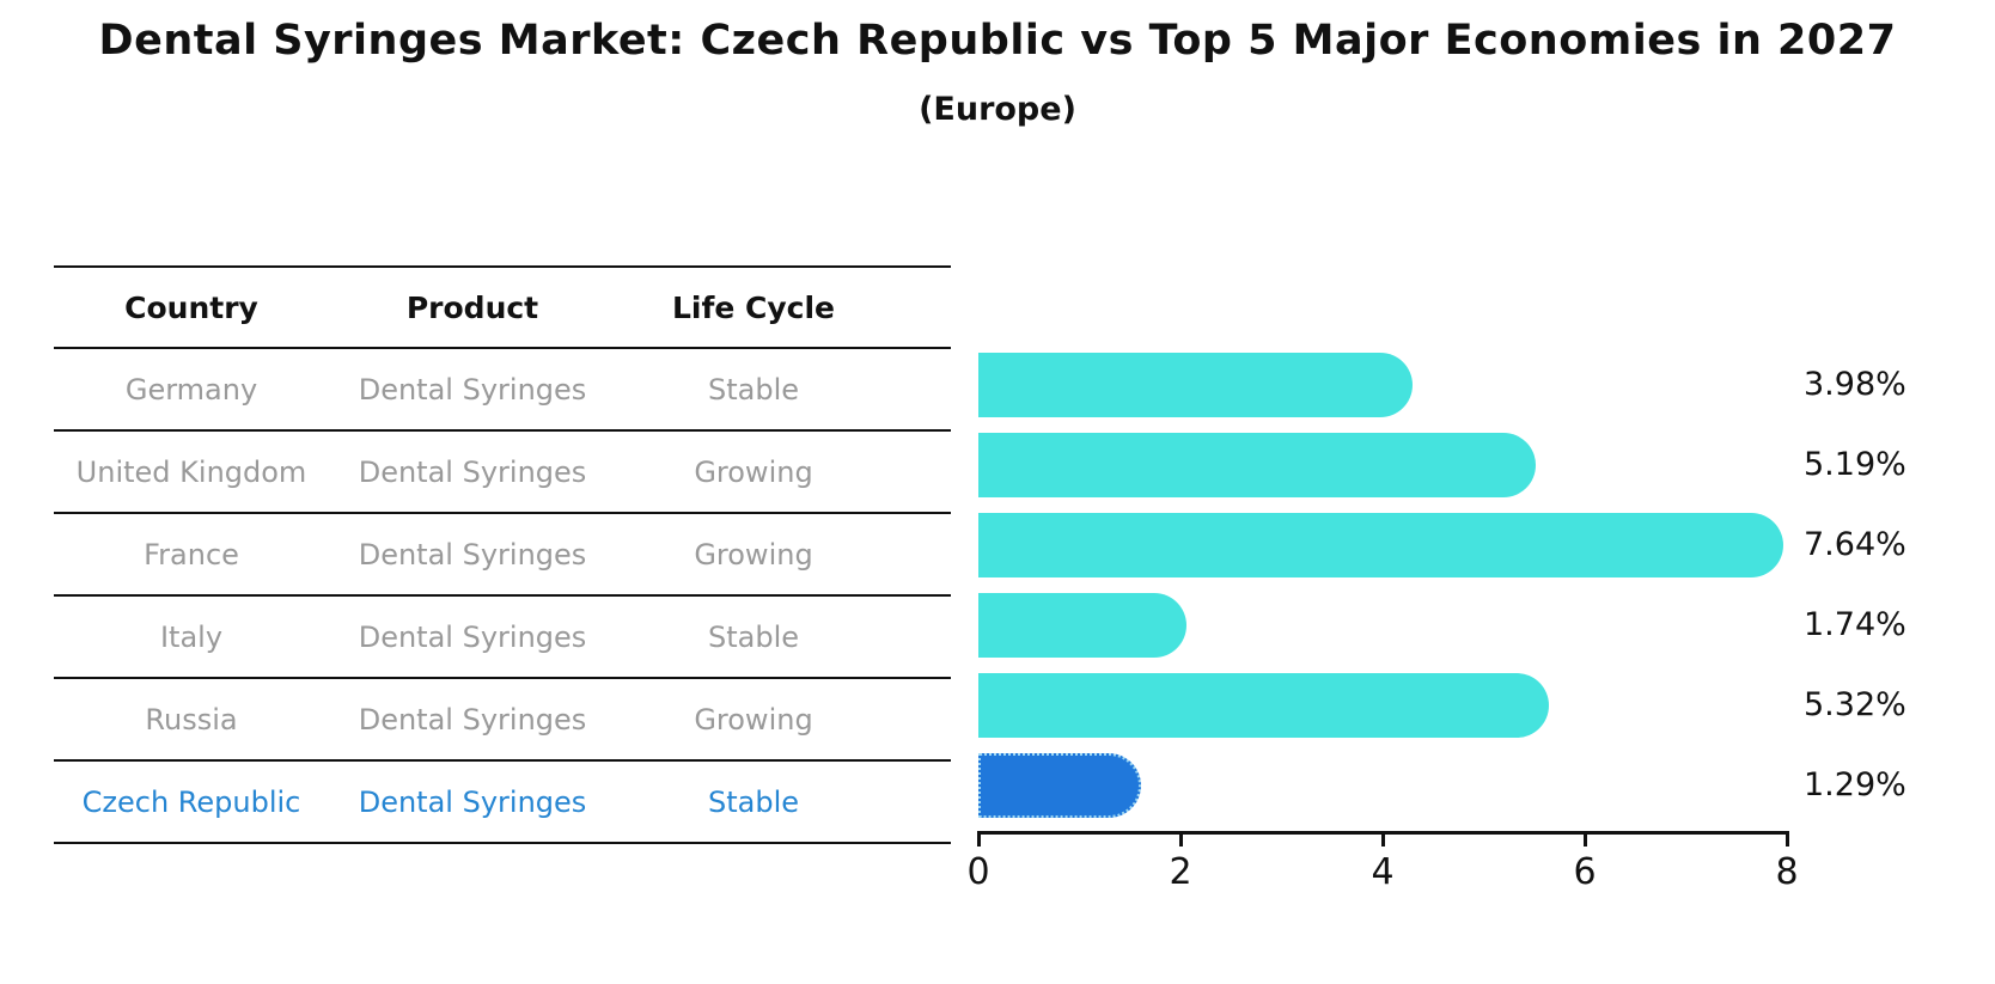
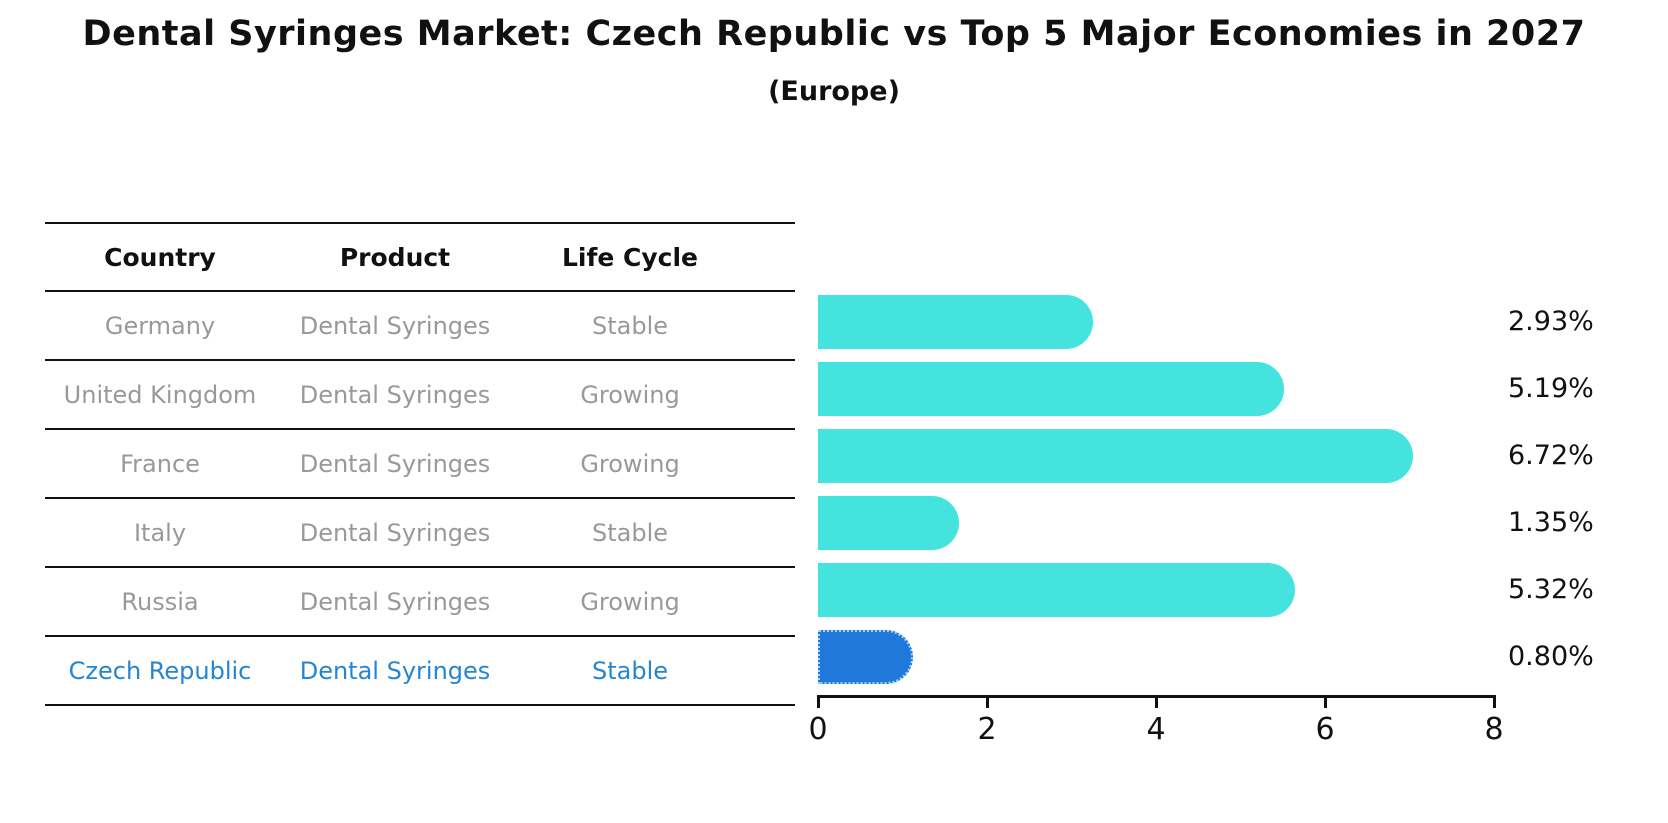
Germany: 3.98% -> 2.93%
France: 7.64% -> 6.72%
Italy: 1.74% -> 1.35%
Czech Republic: 1.29% -> 0.80%
